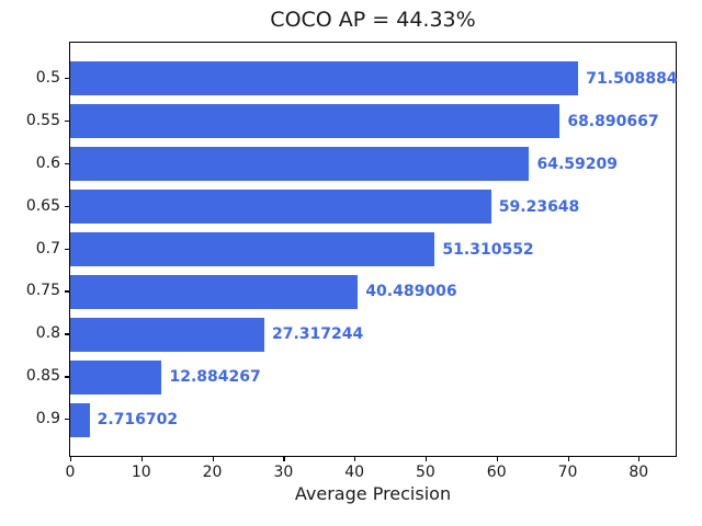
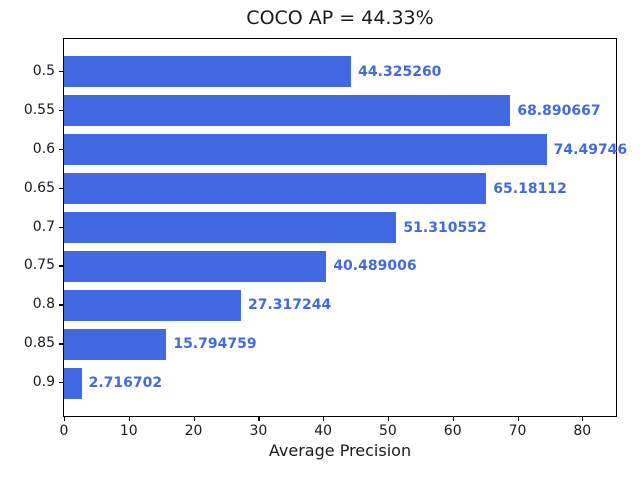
0.5: 71.508884 -> 44.325260
0.6: 64.59209 -> 74.49746
0.65: 59.23648 -> 65.18112
0.85: 12.884267 -> 15.794759
